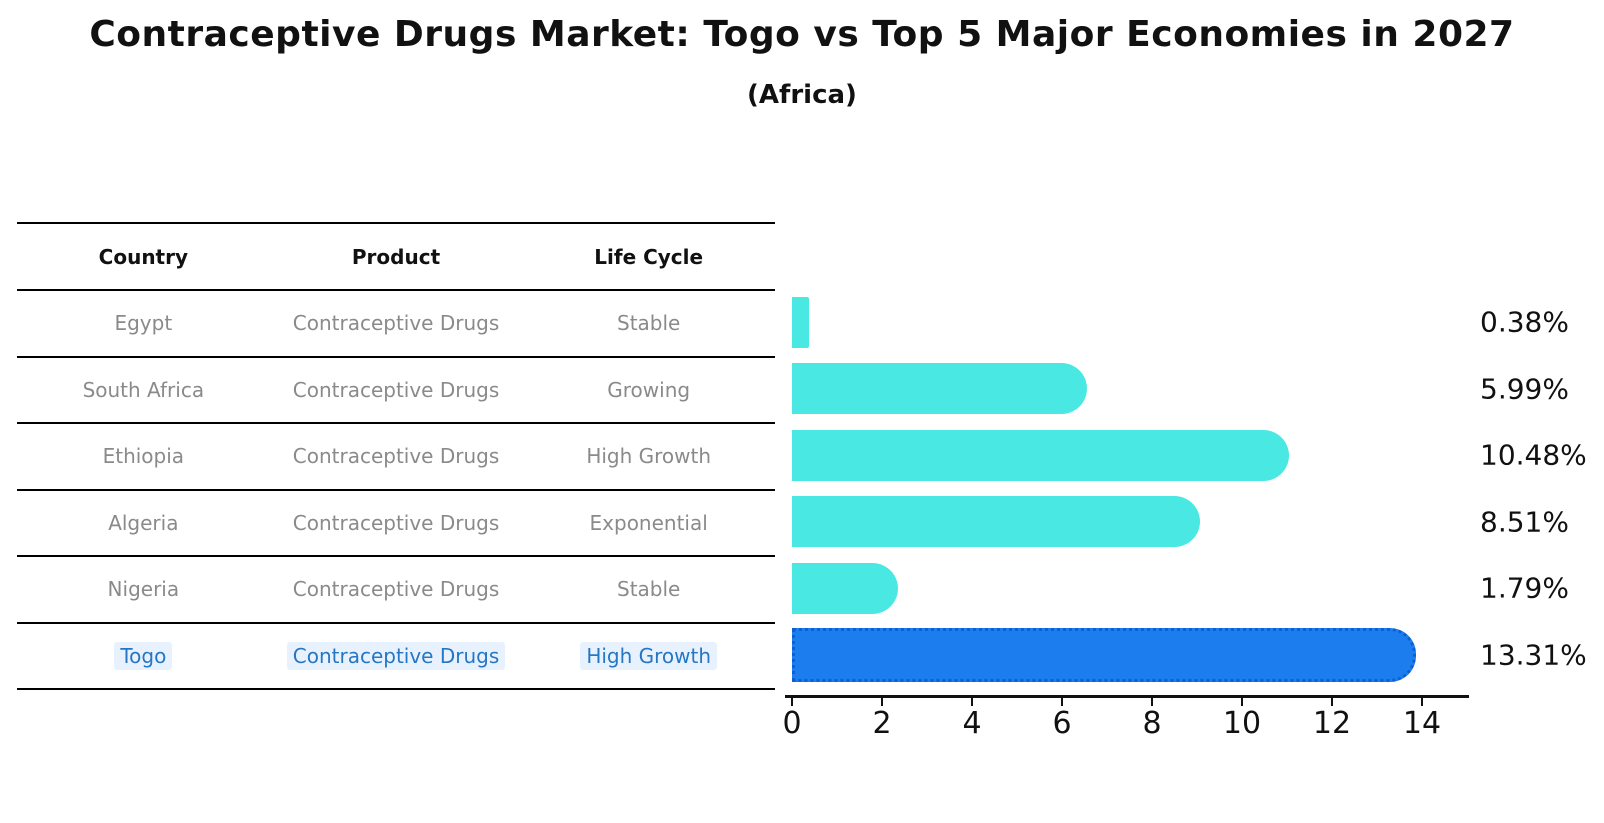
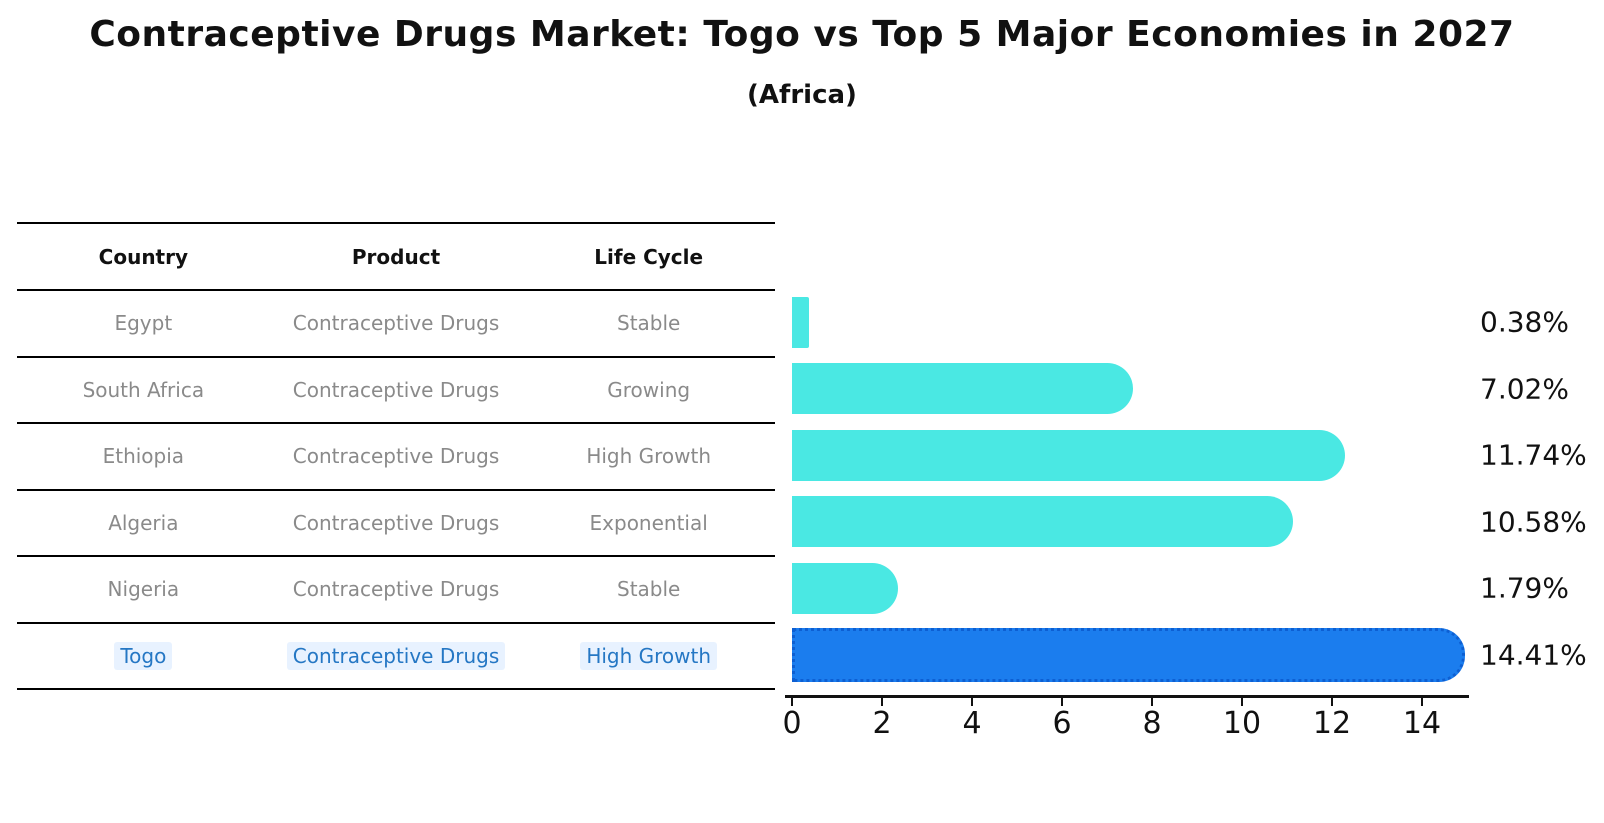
South Africa: 5.99% -> 7.02%
Ethiopia: 10.48% -> 11.74%
Algeria: 8.51% -> 10.58%
Togo: 13.31% -> 14.41%
